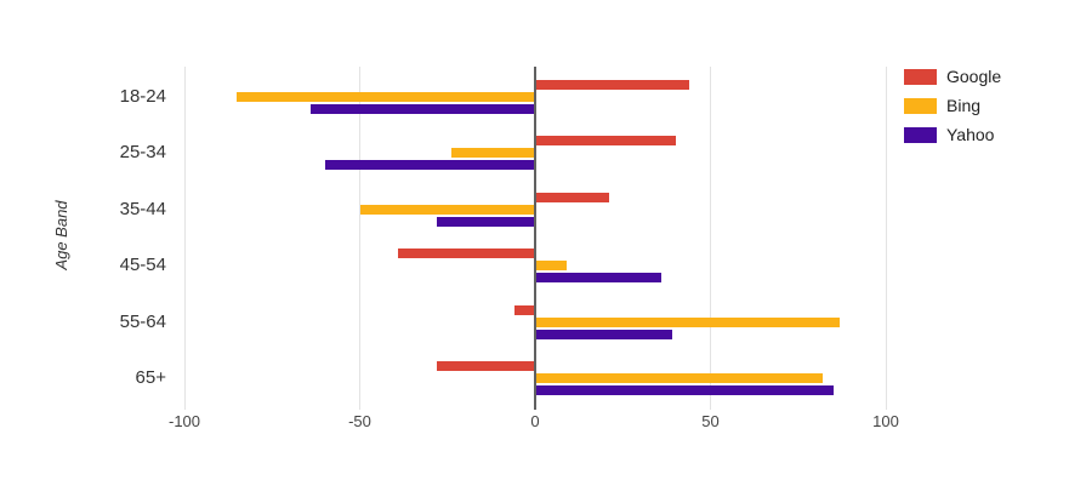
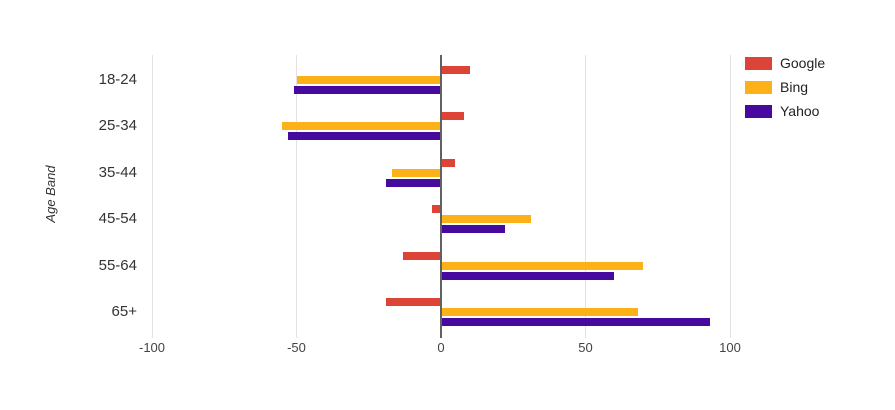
Google/18-24: 44 -> 10
Bing/18-24: -85 -> -50
Yahoo/18-24: -64 -> -51
Google/25-34: 40 -> 8
Bing/25-34: -24 -> -55
Yahoo/25-34: -60 -> -53
Google/35-44: 21 -> 5
Bing/35-44: -50 -> -17
Yahoo/35-44: -28 -> -19
Google/45-54: -39 -> -3
Bing/45-54: 9 -> 31
Yahoo/45-54: 36 -> 22
Google/55-64: -6 -> -13
Bing/55-64: 87 -> 70
Yahoo/55-64: 39 -> 60
Google/65+: -28 -> -19
Bing/65+: 82 -> 68
Yahoo/65+: 85 -> 93
